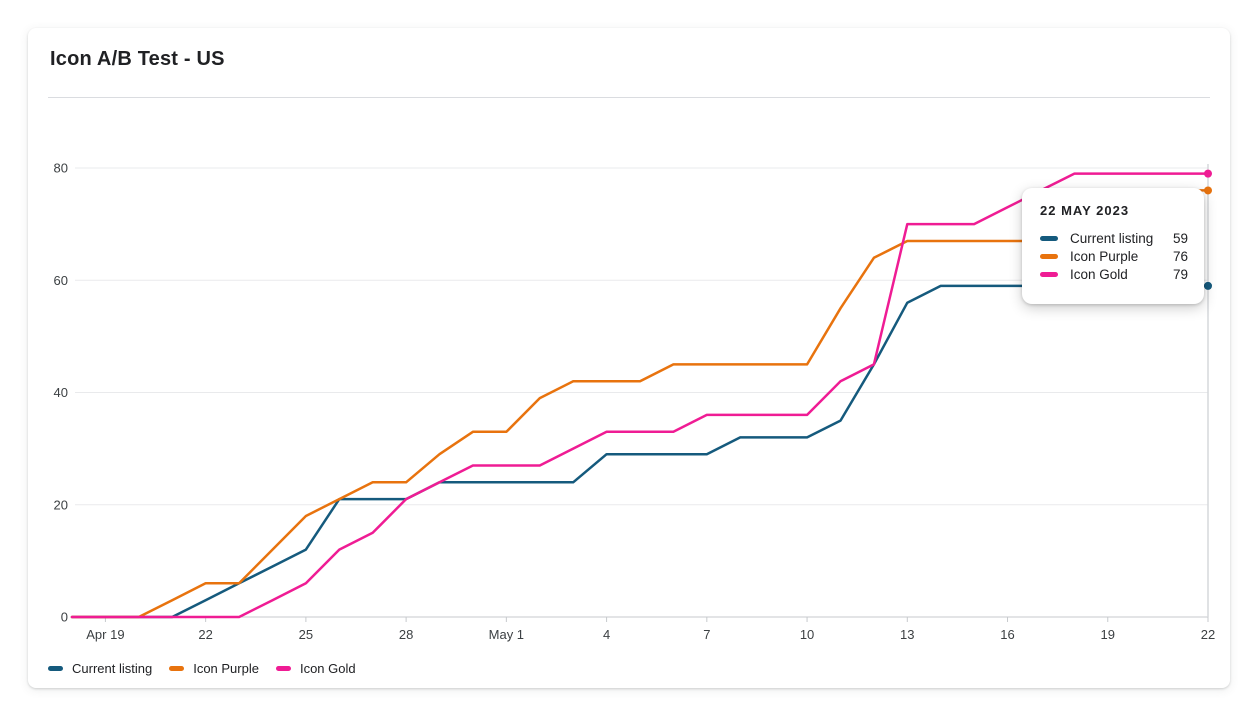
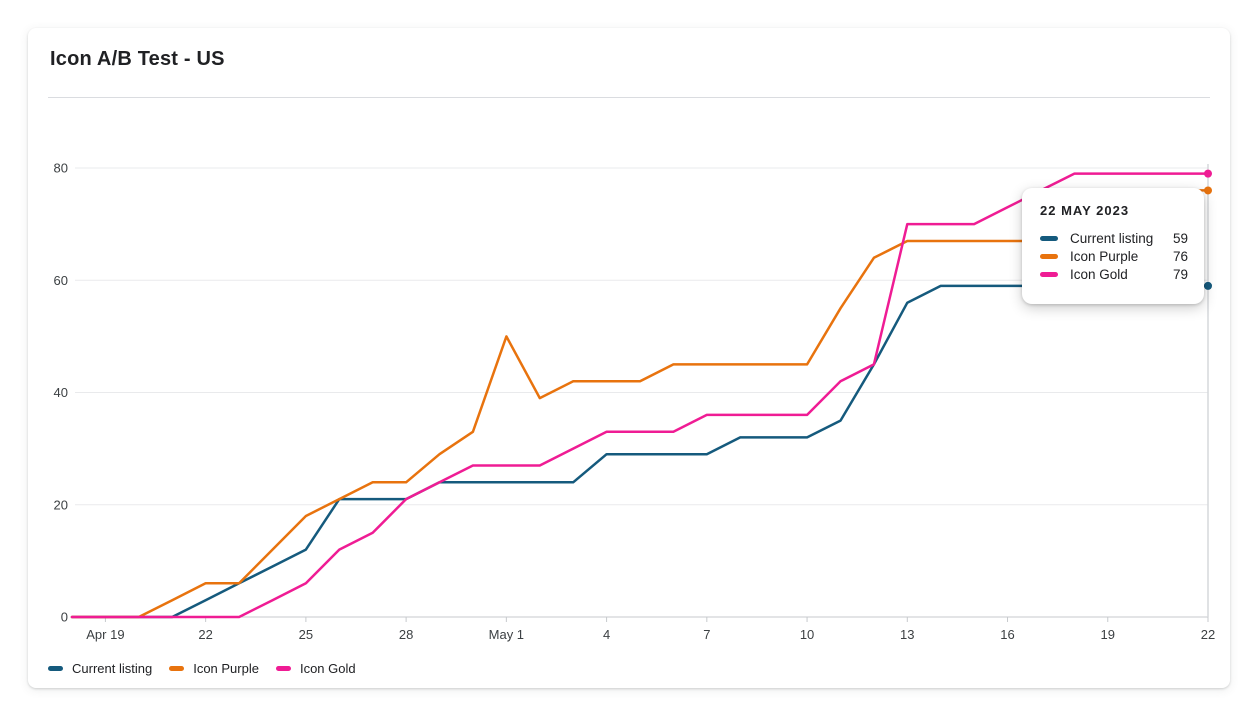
Icon Purple/May 1: 33 -> 50
